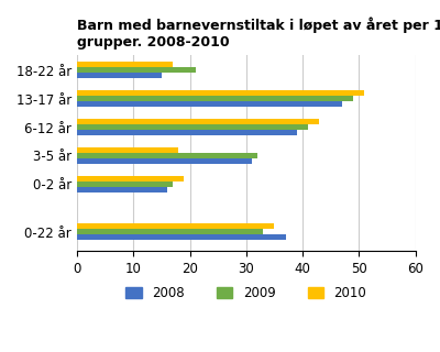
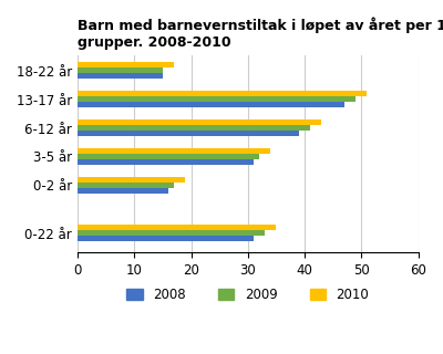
2009/18-22 år: 21 -> 15
2010/3-5 år: 18 -> 34
2008/0-22 år: 37 -> 31
